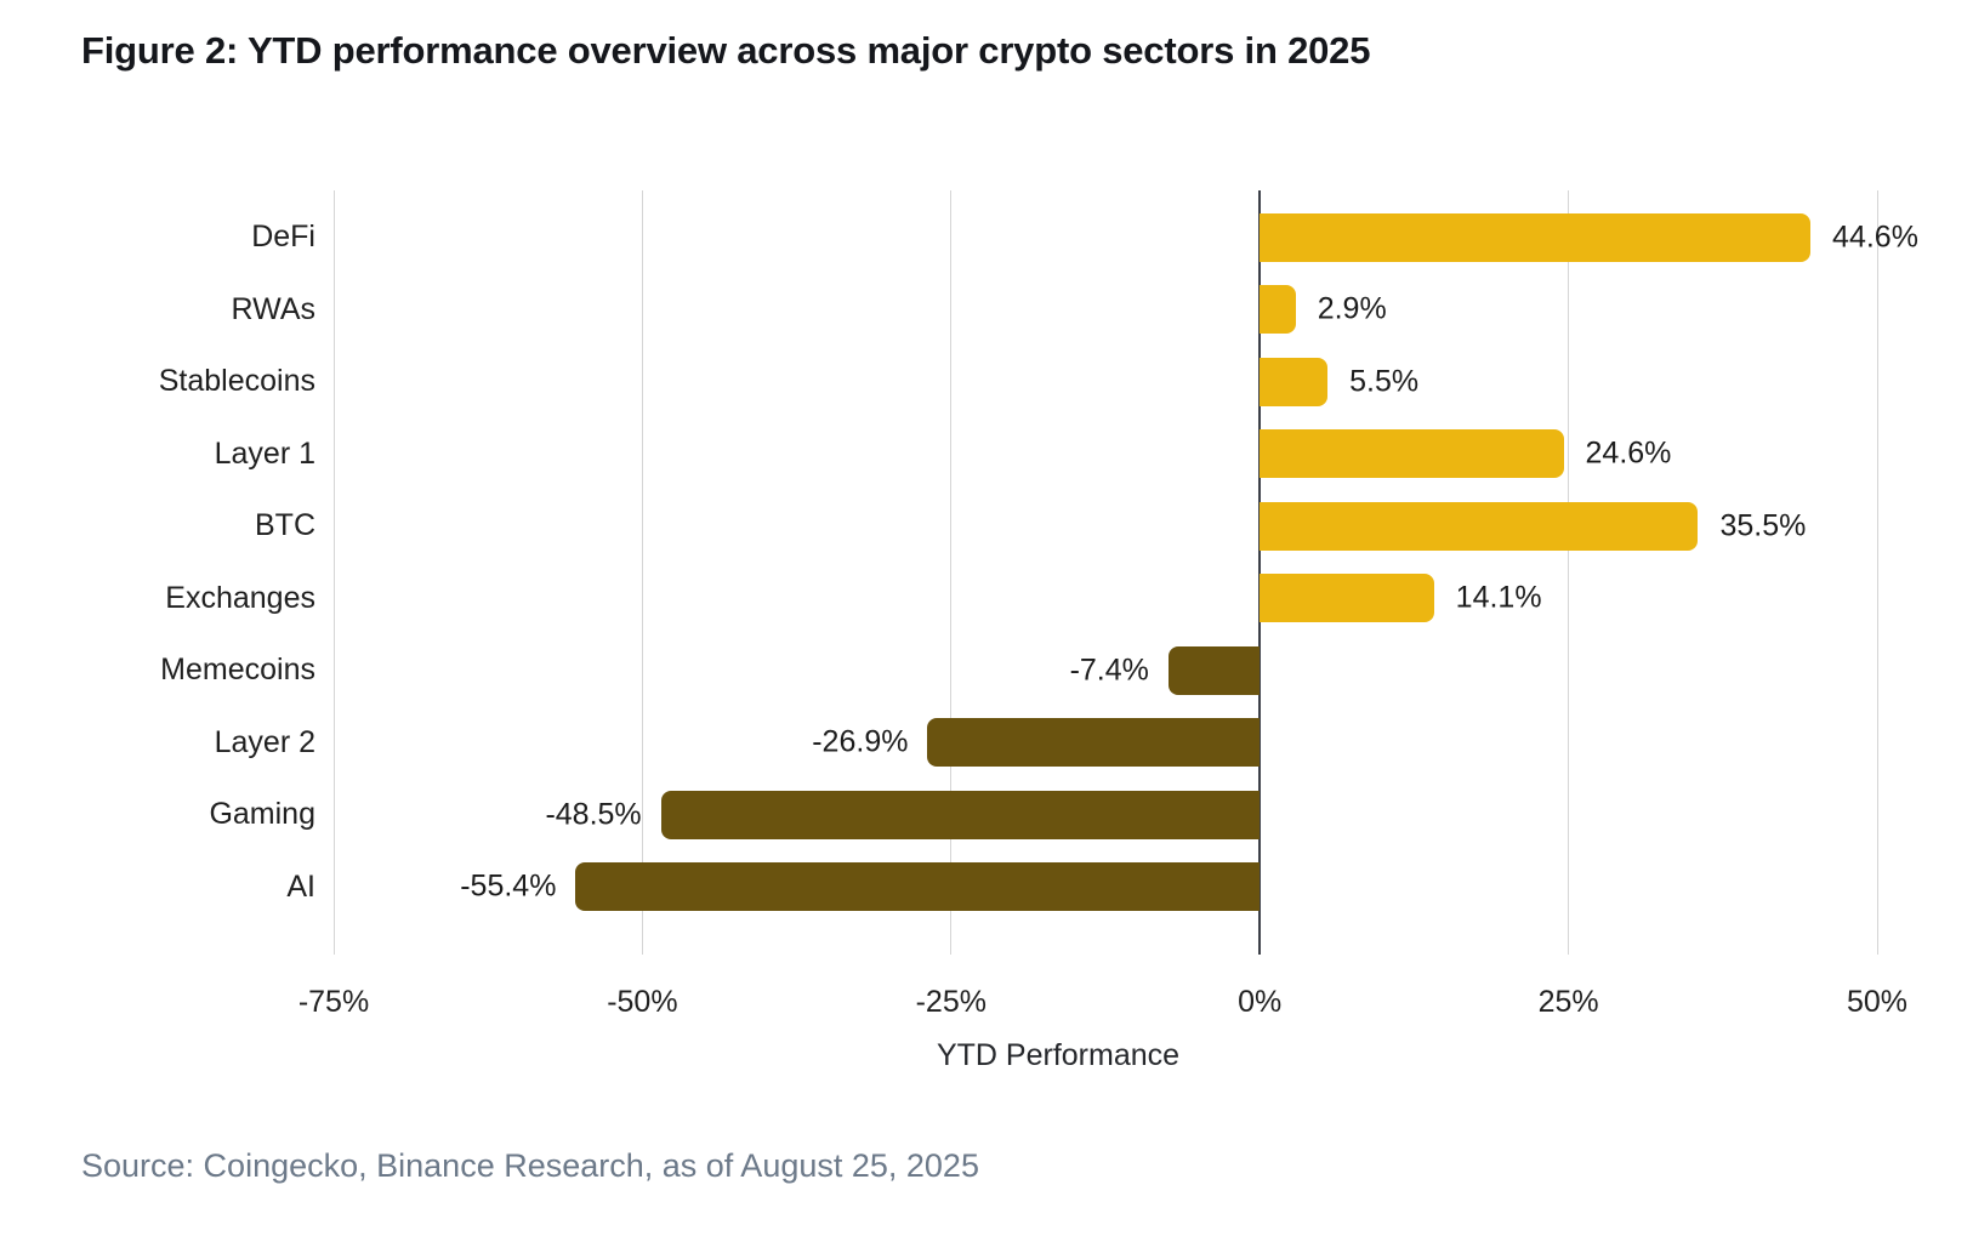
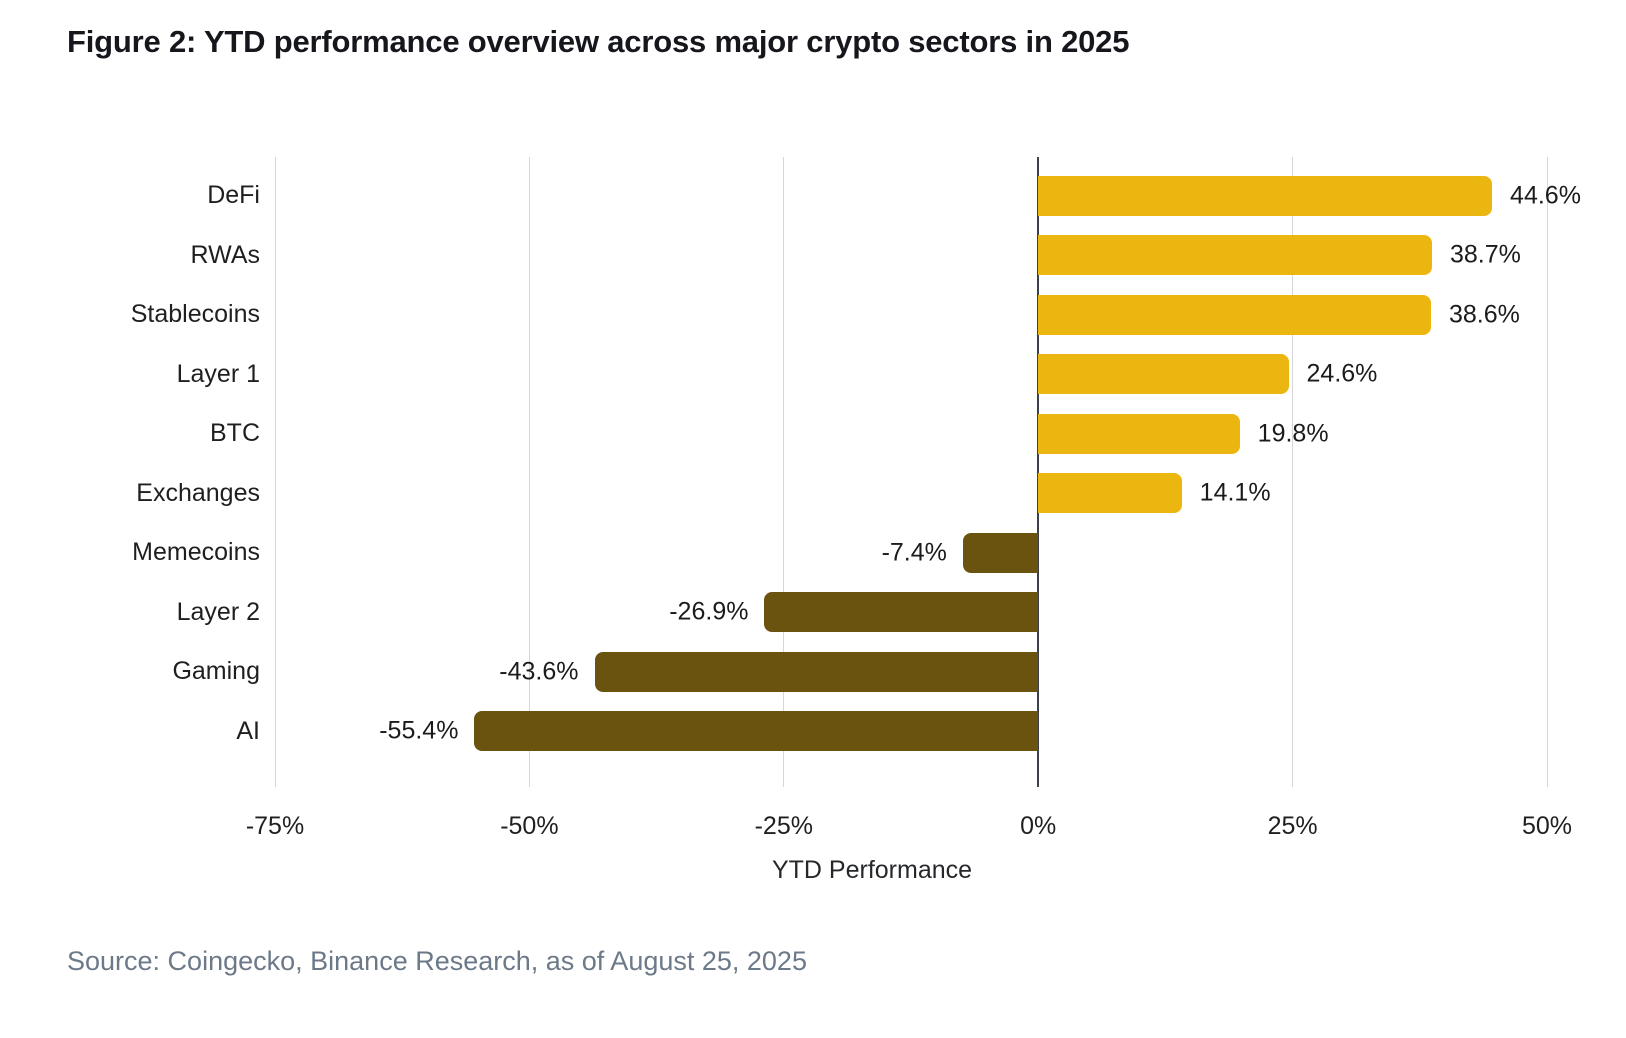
RWAs: 2.9% -> 38.7%
Stablecoins: 5.5% -> 38.6%
BTC: 35.5% -> 19.8%
Gaming: -48.5% -> -43.6%
